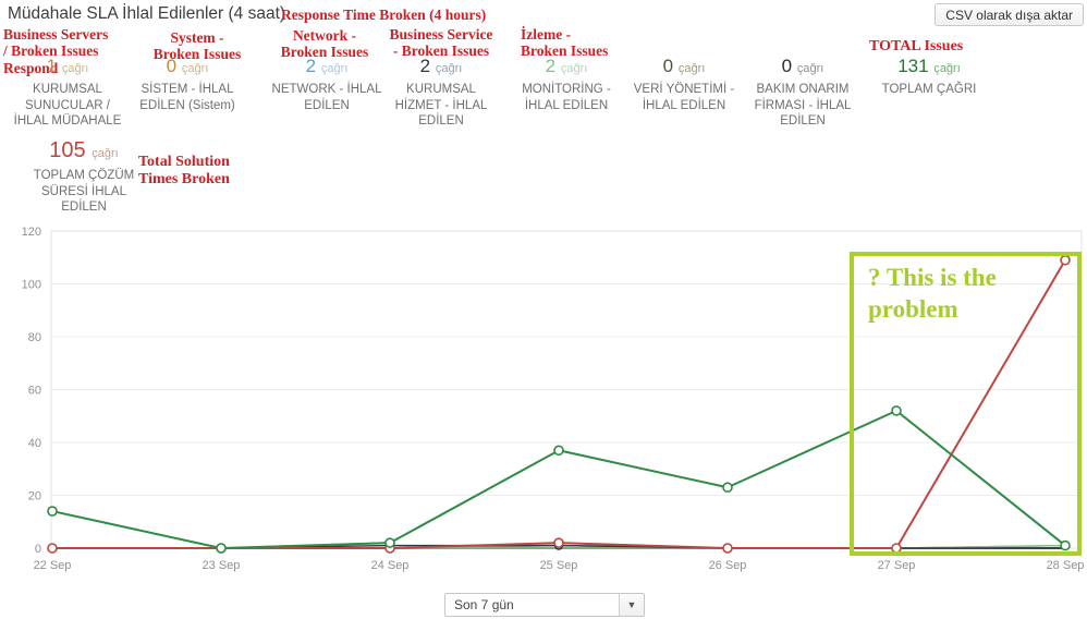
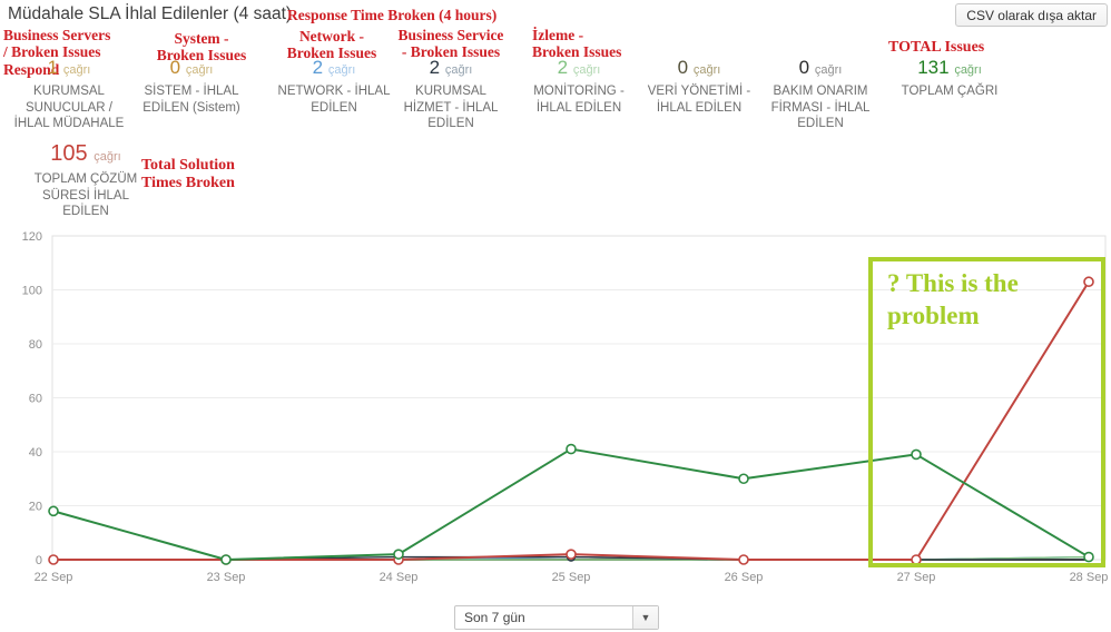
TOPLAM ÇAĞRI/22 Sep: 14 -> 18
TOPLAM ÇAĞRI/25 Sep: 37 -> 41
TOPLAM ÇAĞRI/26 Sep: 23 -> 30
TOPLAM ÇAĞRI/27 Sep: 52 -> 39
TOPLAM ÇÖZÜM SÜRESİ İHLAL EDİLEN/28 Sep: 109 -> 103
